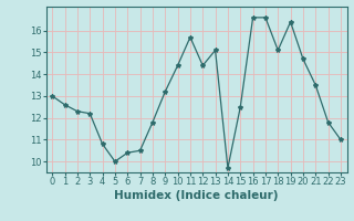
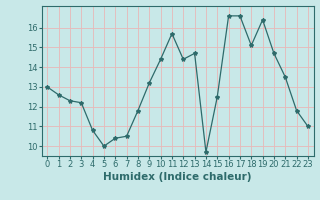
13: 15.1 -> 14.7
